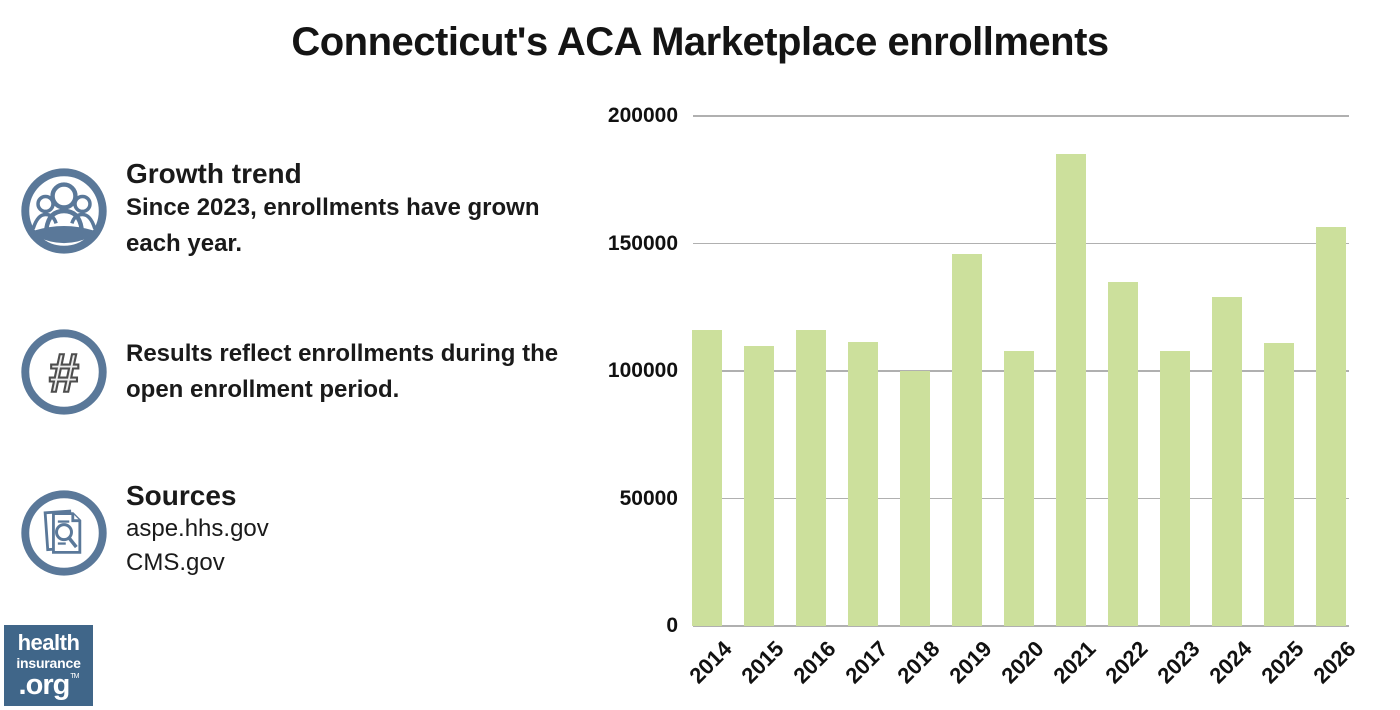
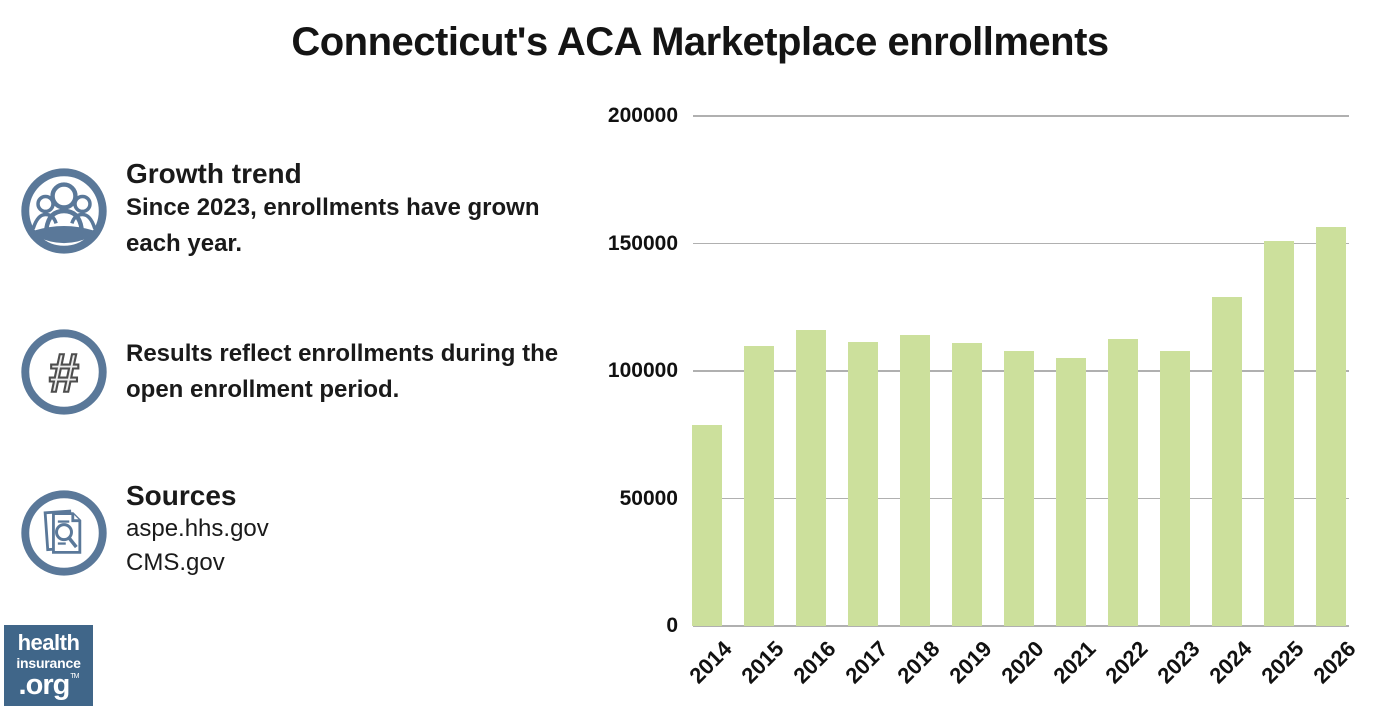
2014: 116000 -> 79000
2018: 100000 -> 114000
2019: 146000 -> 111000
2021: 185000 -> 105000
2022: 135000 -> 112000
2025: 111000 -> 151000
